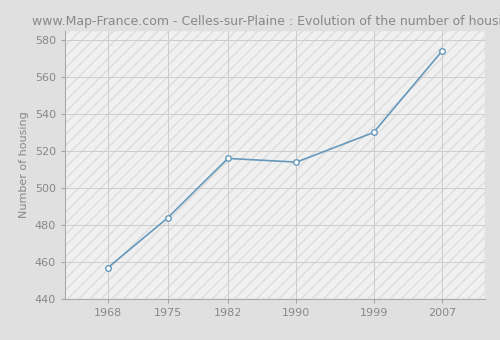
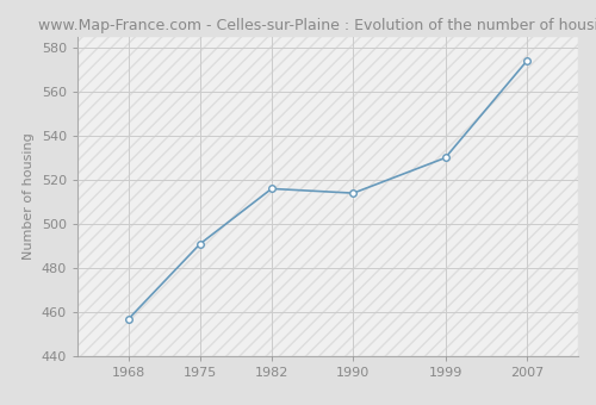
1975: 484 -> 491
